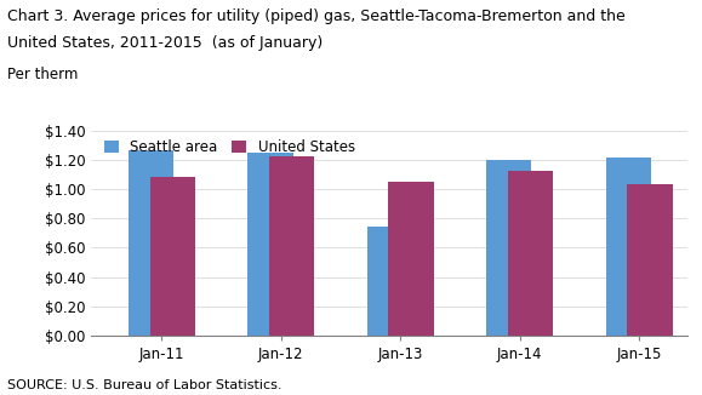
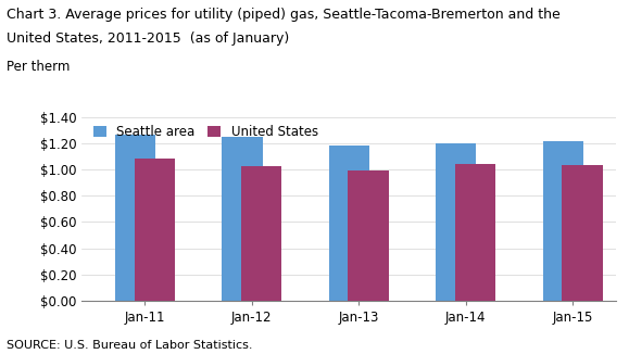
United States/Jan-12: $1.22 -> $1.02
Seattle area/Jan-13: $0.74 -> $1.18
United States/Jan-13: $1.05 -> $0.99
United States/Jan-14: $1.12 -> $1.04
